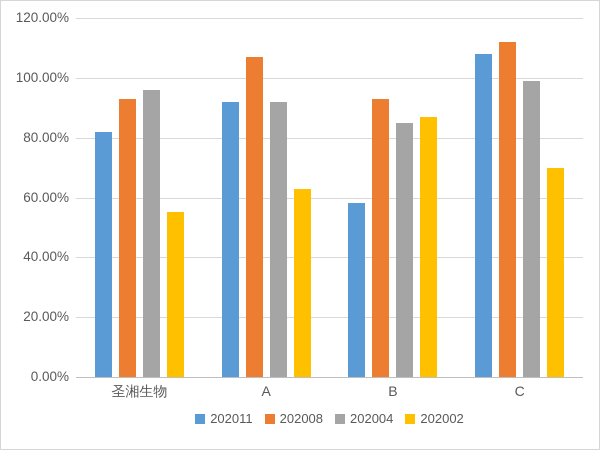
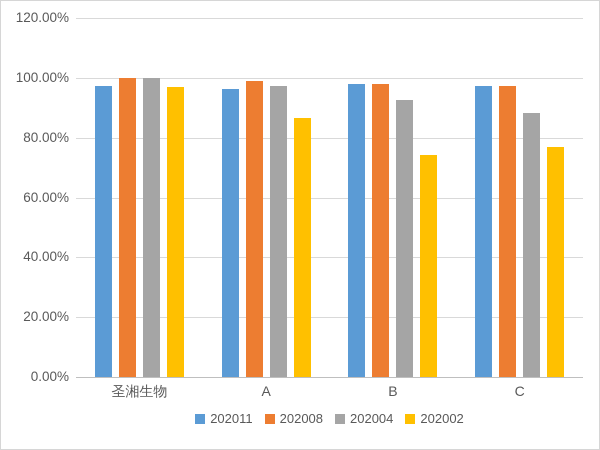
202011/圣湘生物: 82% -> 97%
202008/圣湘生物: 93% -> 100%
202004/圣湘生物: 96% -> 100%
202002/圣湘生物: 55% -> 97%
202011/A: 92% -> 96%
202008/A: 107% -> 99%
202004/A: 92% -> 97%
202002/A: 63% -> 87%
202011/B: 58% -> 98%
202008/B: 93% -> 98%
202004/B: 85% -> 93%
202002/B: 87% -> 74%
202011/C: 108% -> 97%
202008/C: 112% -> 97%
202004/C: 99% -> 88%
202002/C: 70% -> 77%
